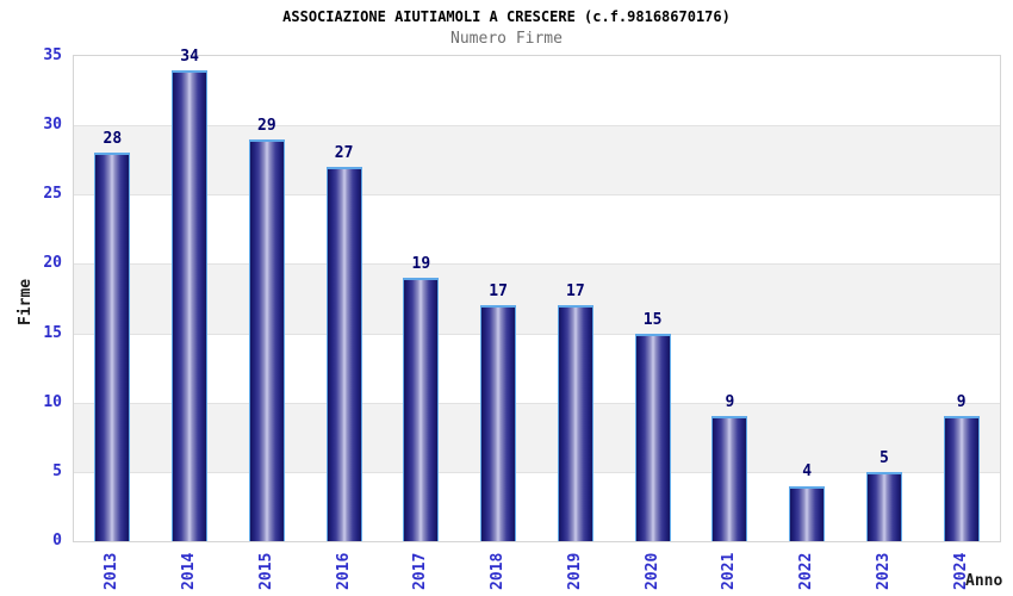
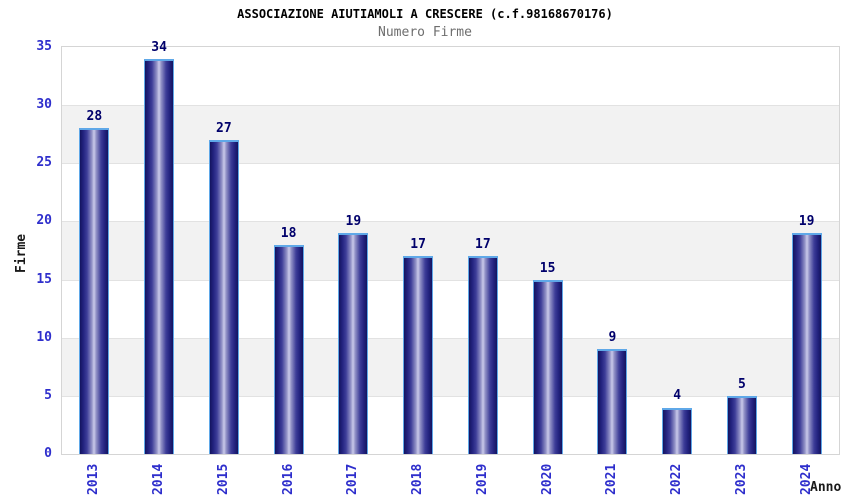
2015: 29 -> 27
2016: 27 -> 18
2024: 9 -> 19
